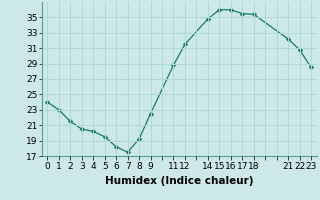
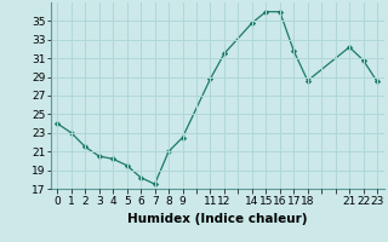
8: 19.2 -> 21.0
17: 35.5 -> 31.8
18: 35.4 -> 28.6
